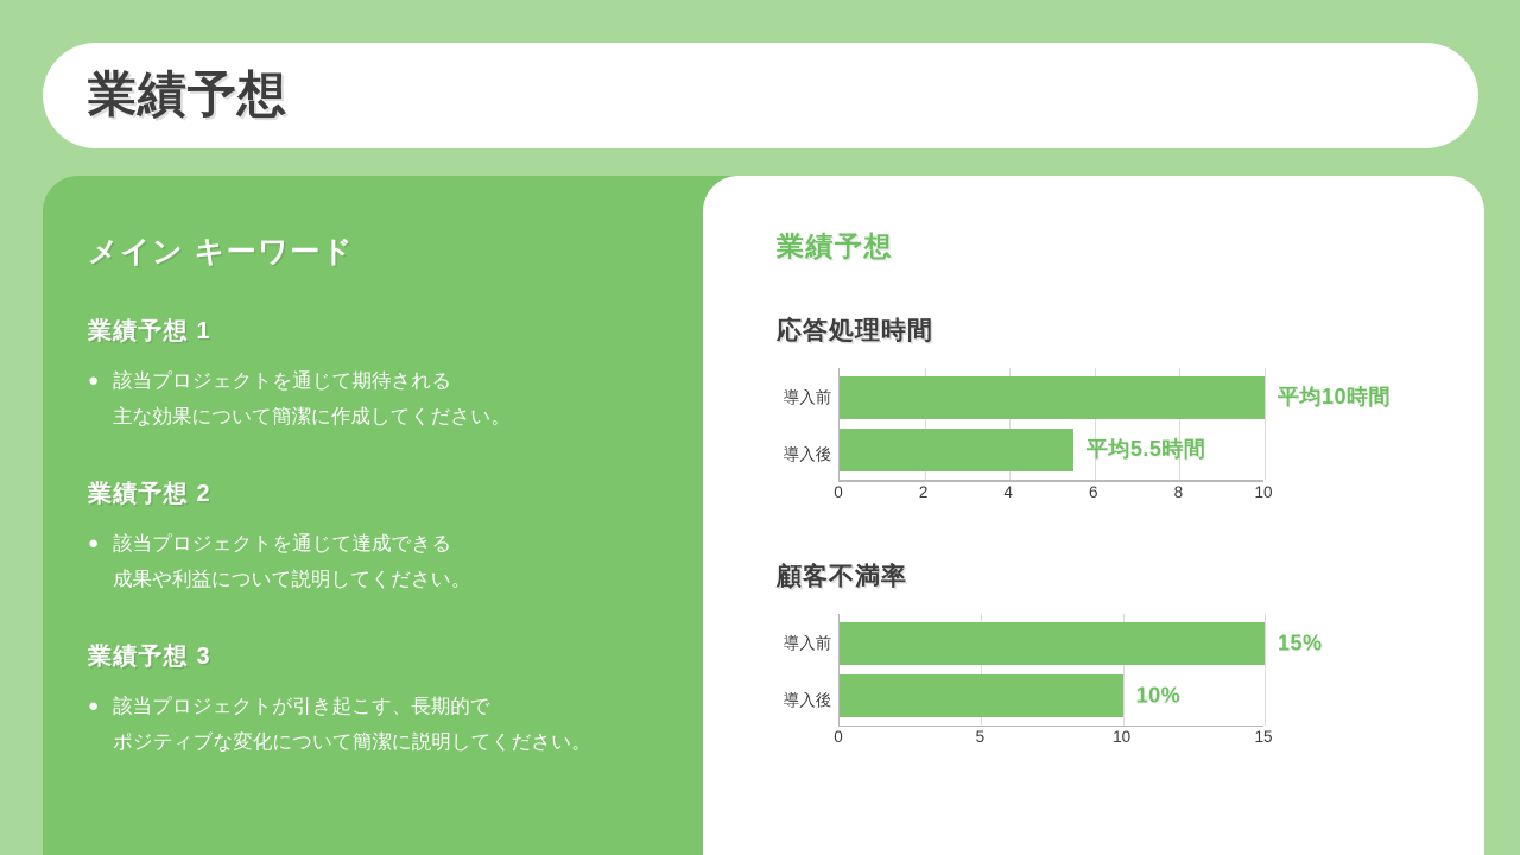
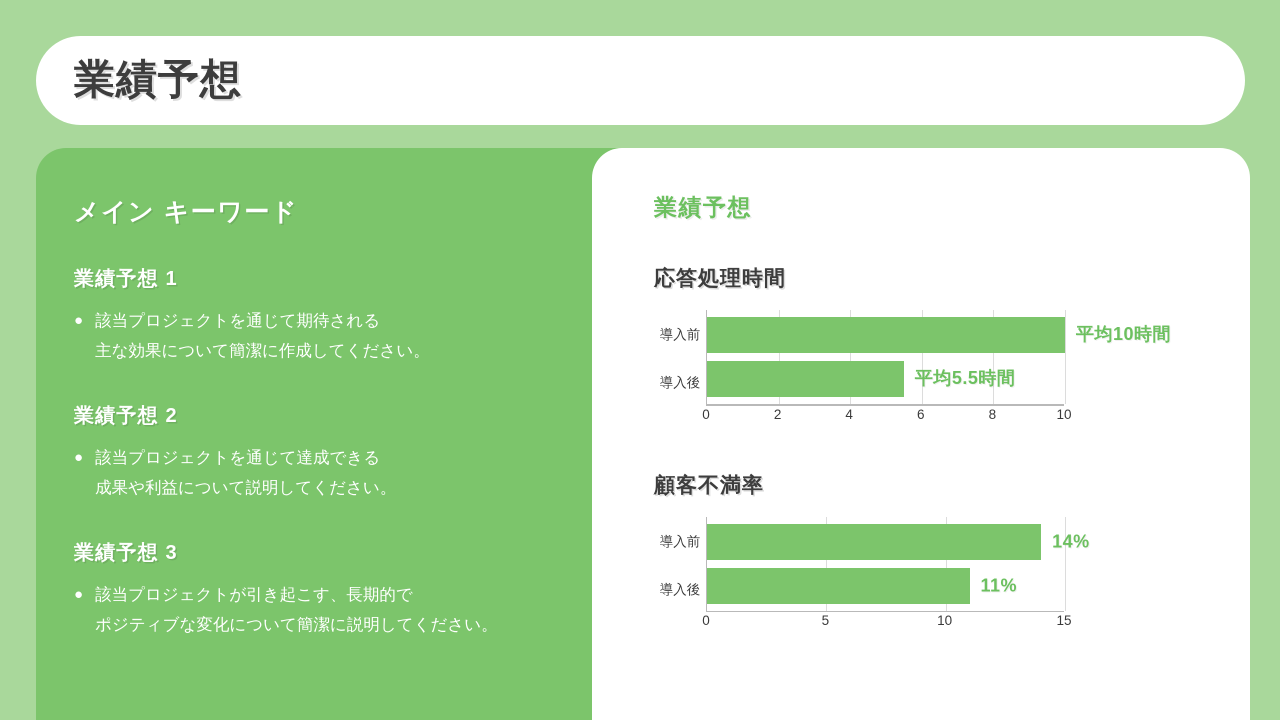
顧客不満率/導入前: 15% -> 14%
顧客不満率/導入後: 10% -> 11%
